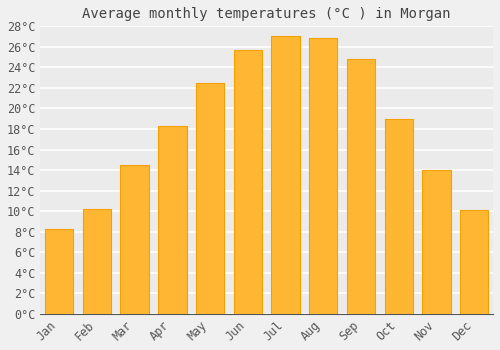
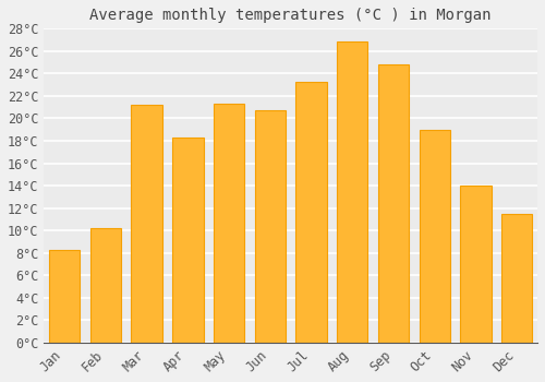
Mar: 14.5°C -> 21.2°C
May: 22.5°C -> 21.3°C
Jun: 25.7°C -> 20.7°C
Jul: 27.1°C -> 23.3°C
Dec: 10.1°C -> 11.5°C
